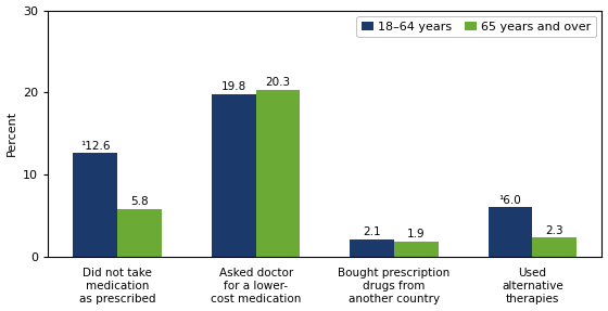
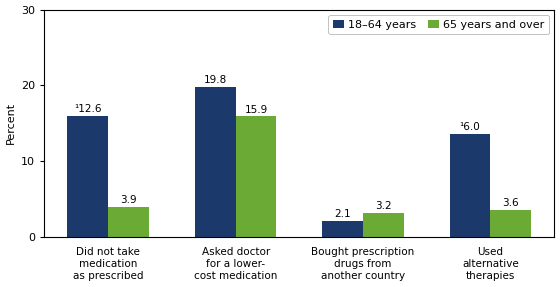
18–64 years/Did not take medication as prescribed: 12.6 -> 16.0
65 years and over/Did not take medication as prescribed: 5.8 -> 3.9
65 years and over/Asked doctor for a lower- cost medication: 20.3 -> 15.9
65 years and over/Bought prescription drugs from another country: 1.9 -> 3.2
18–64 years/Used alternative therapies: 6.0 -> 13.6
65 years and over/Used alternative therapies: 2.3 -> 3.6
